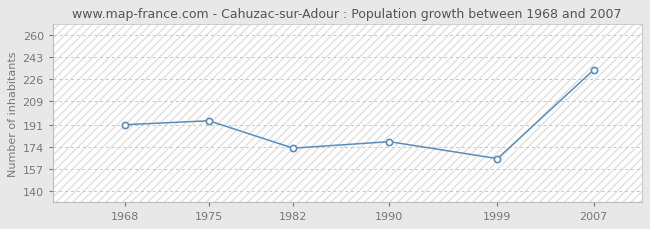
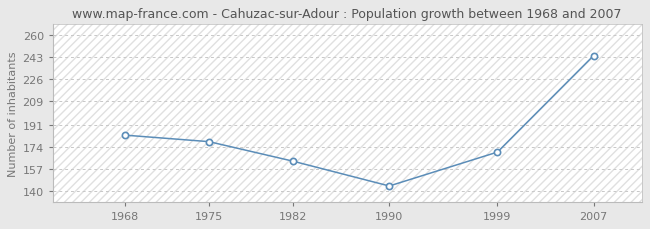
1968: 191 -> 183
1975: 194 -> 178
1982: 173 -> 163
1990: 178 -> 144
1999: 165 -> 170
2007: 233 -> 244
